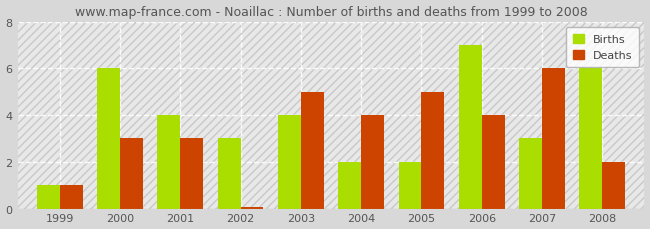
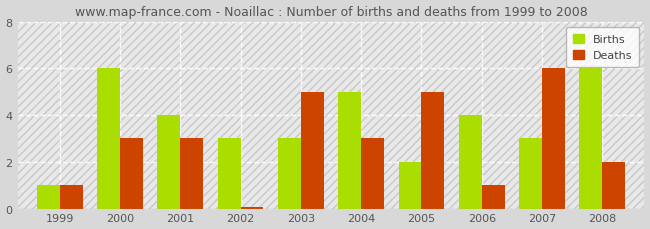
Births/2003: 4 -> 3
Births/2004: 2 -> 5
Deaths/2004: 4.00 -> 3.00
Births/2006: 7 -> 4
Deaths/2006: 4.00 -> 1.00
